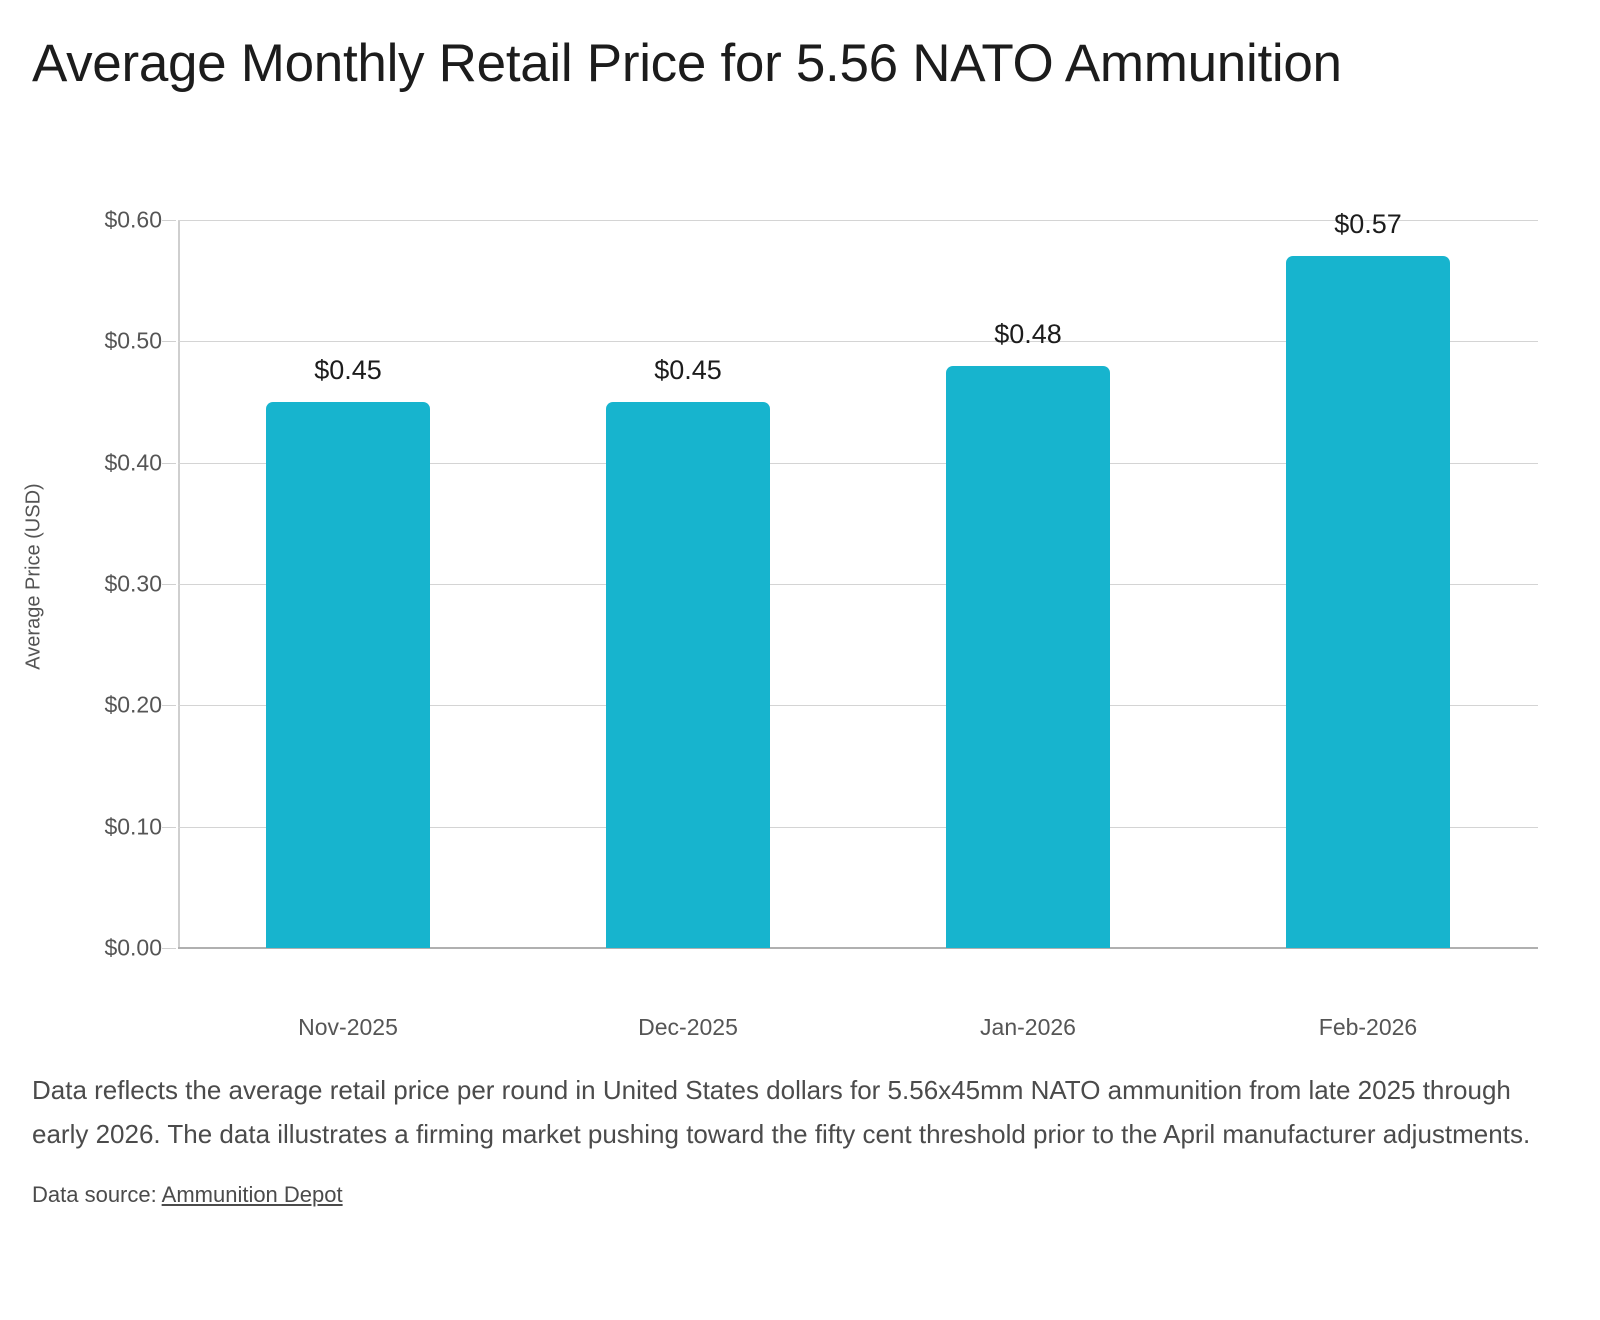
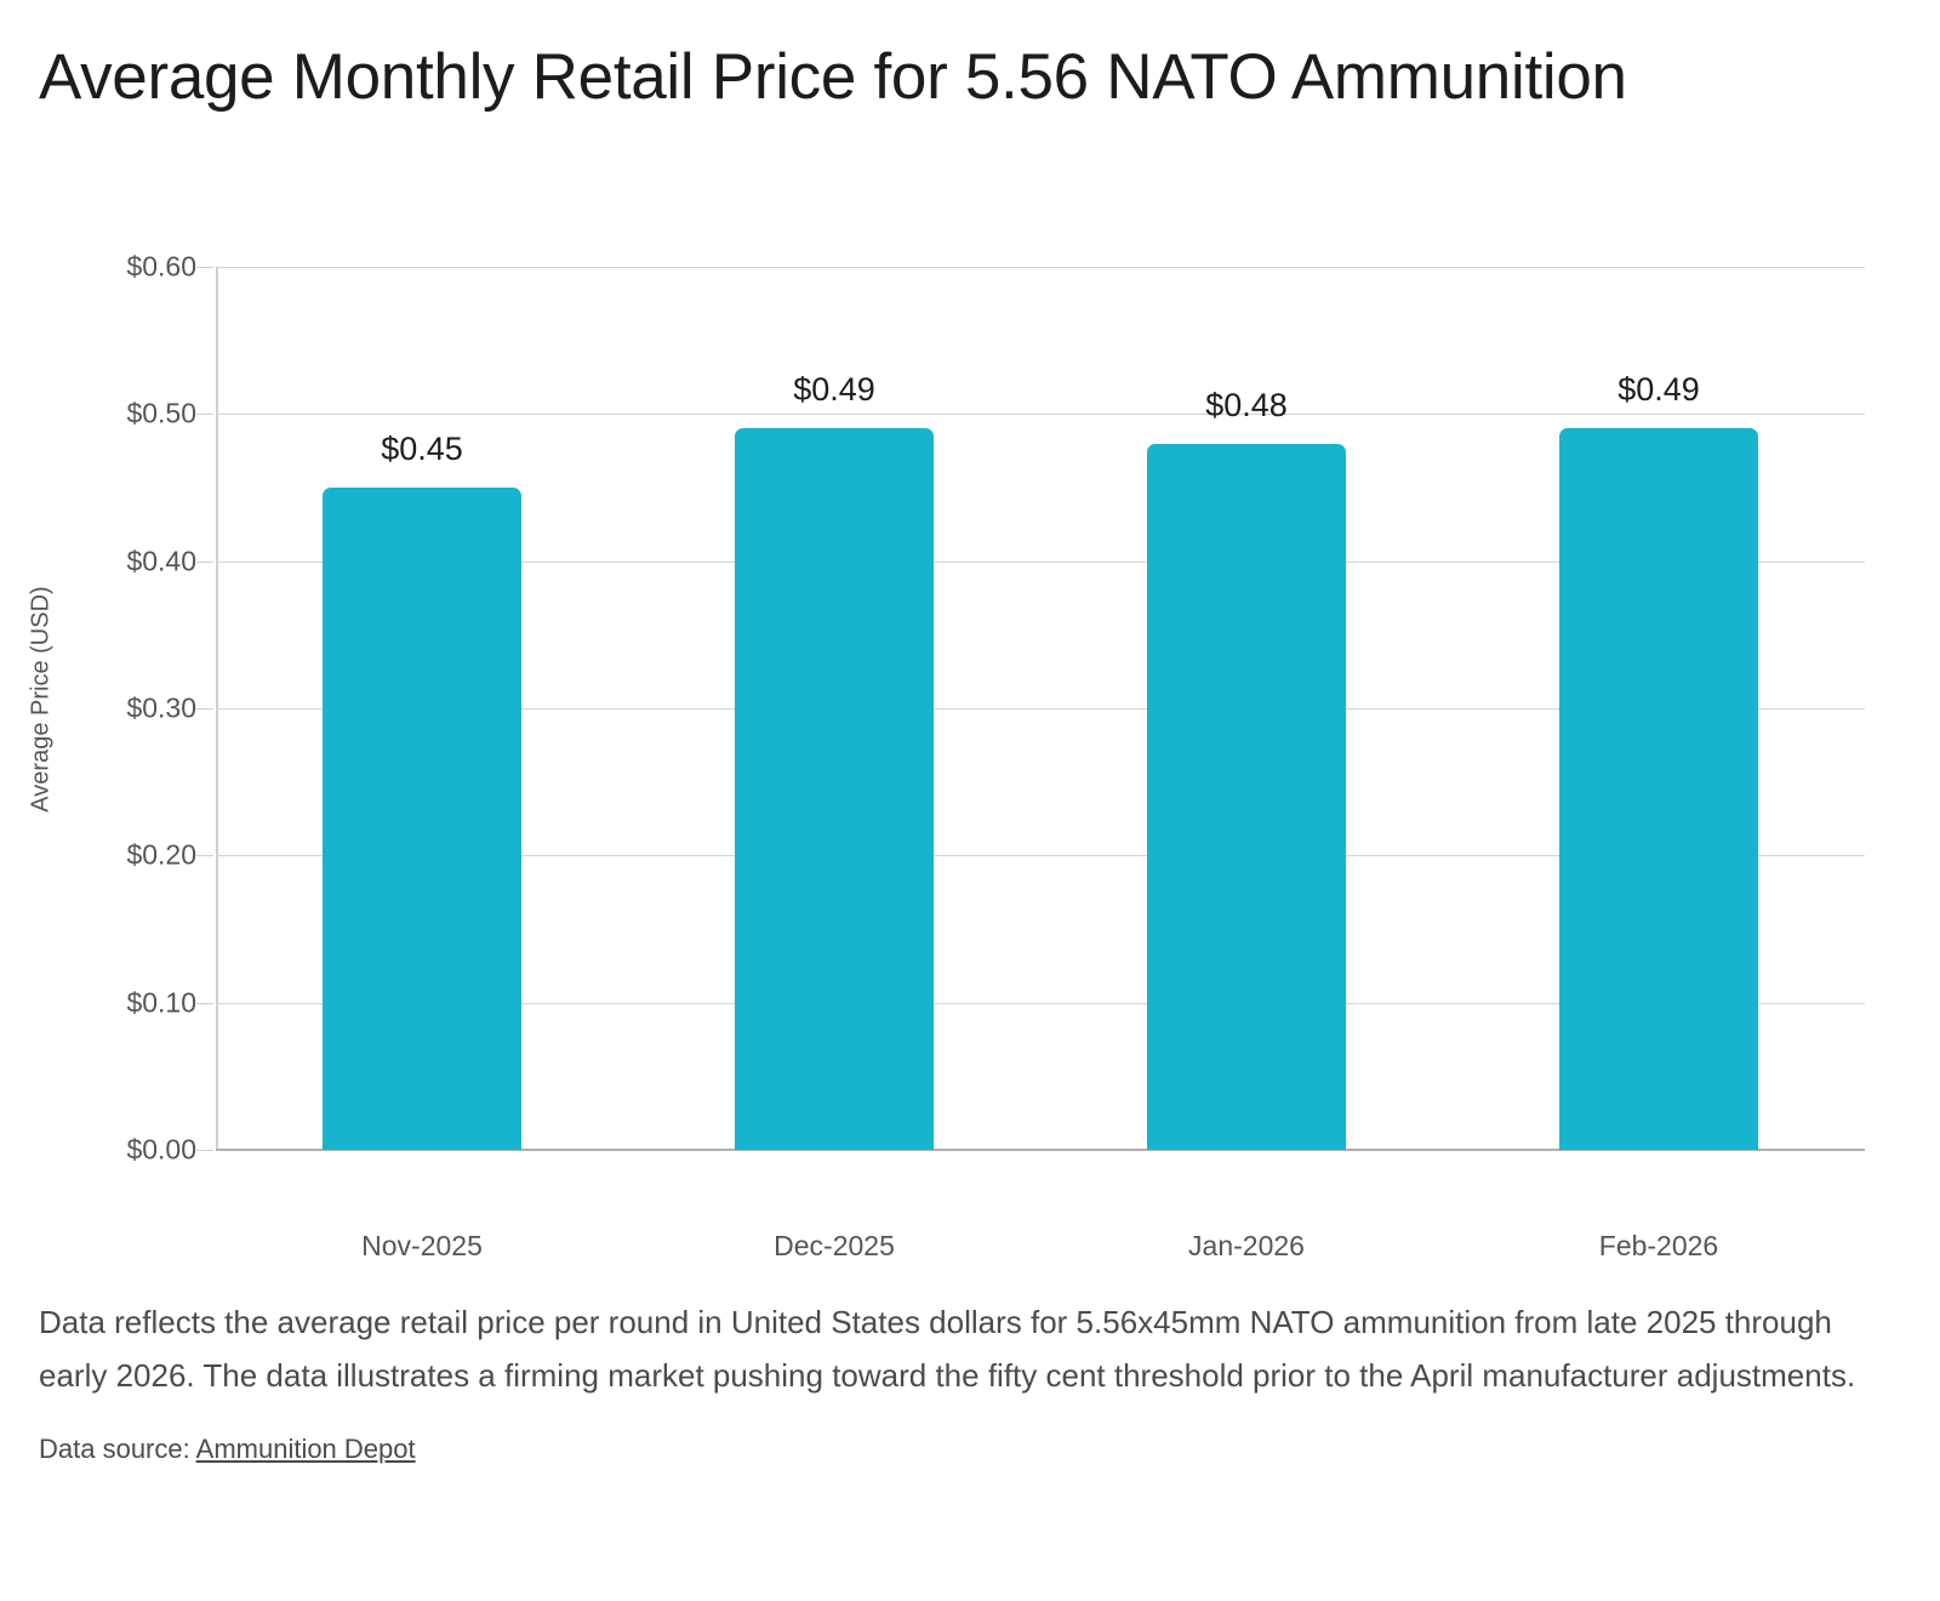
Dec-2025: $0.45 -> $0.49
Feb-2026: $0.57 -> $0.49
